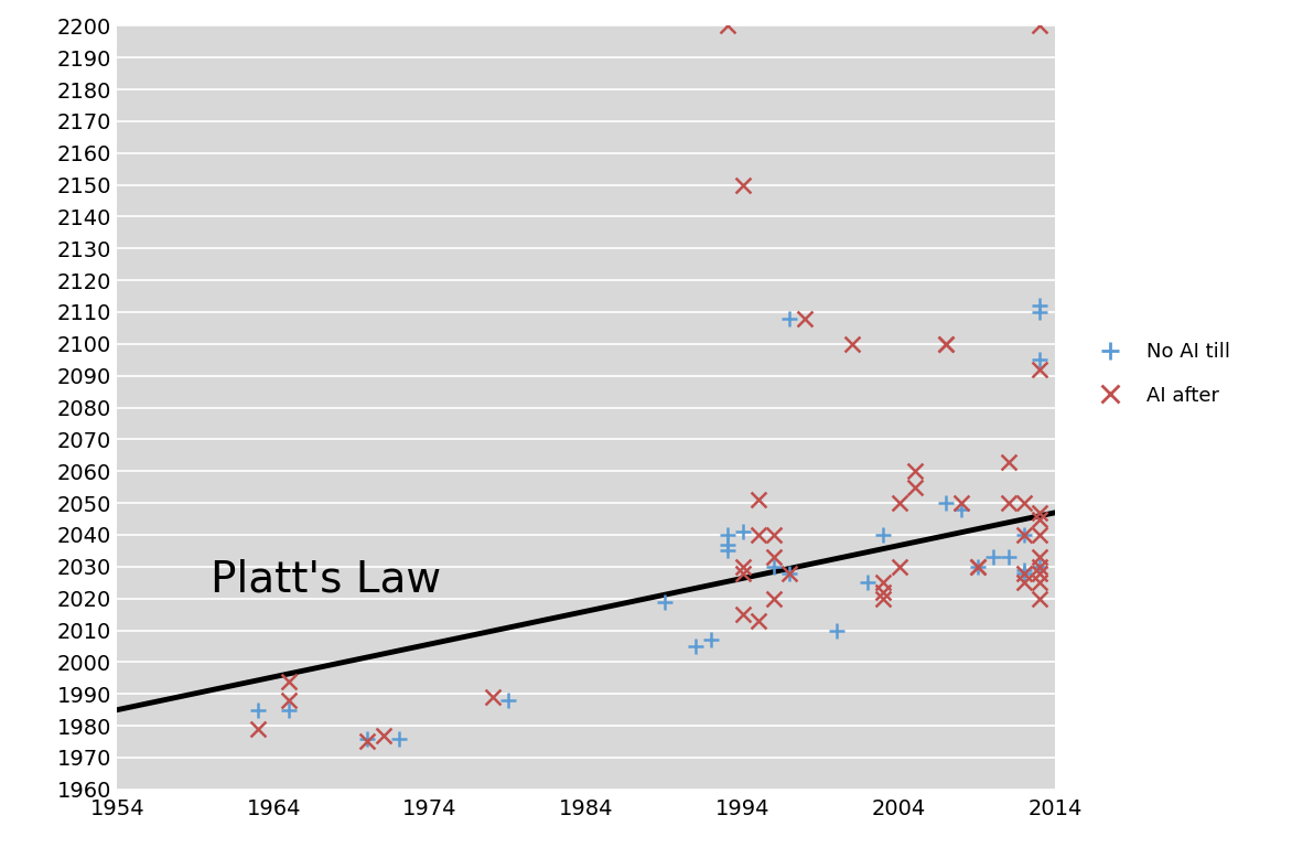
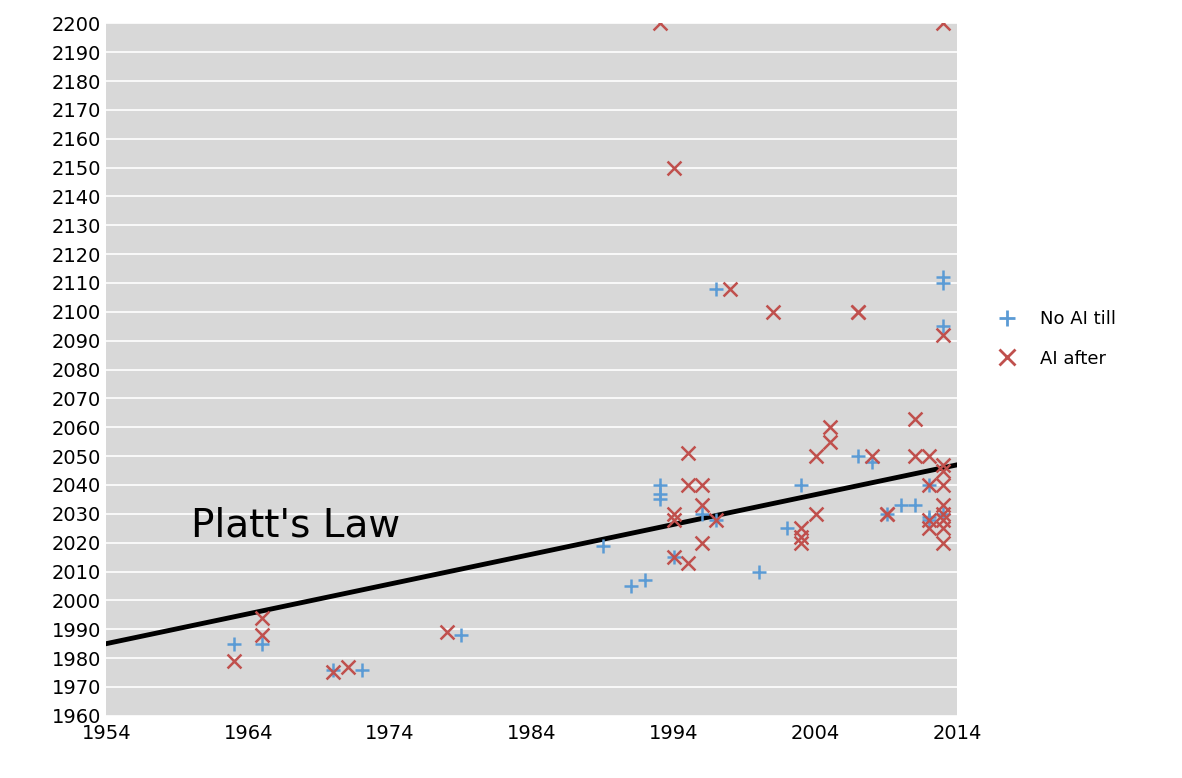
No AI till/1994: 2041 -> 2015
